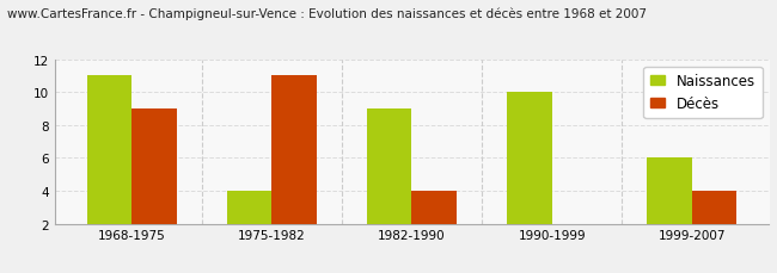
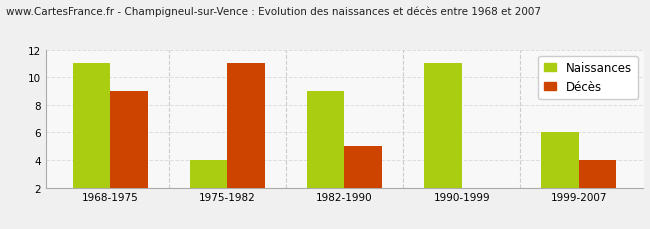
Décès/1982-1990: 4 -> 5
Naissances/1990-1999: 10 -> 11
